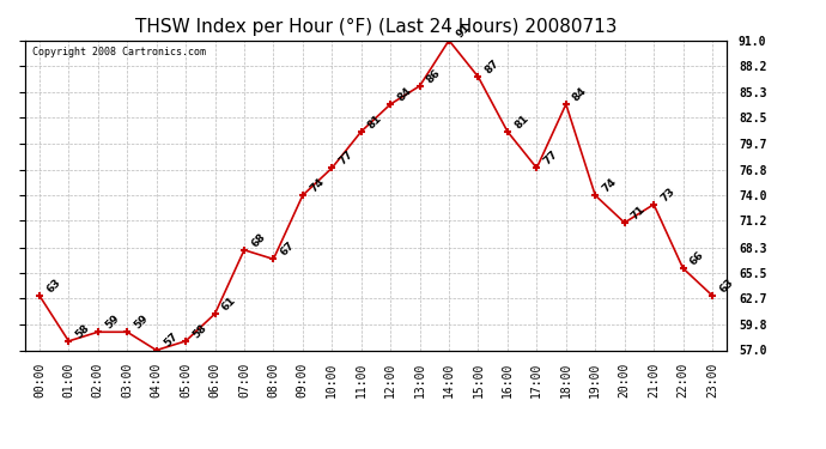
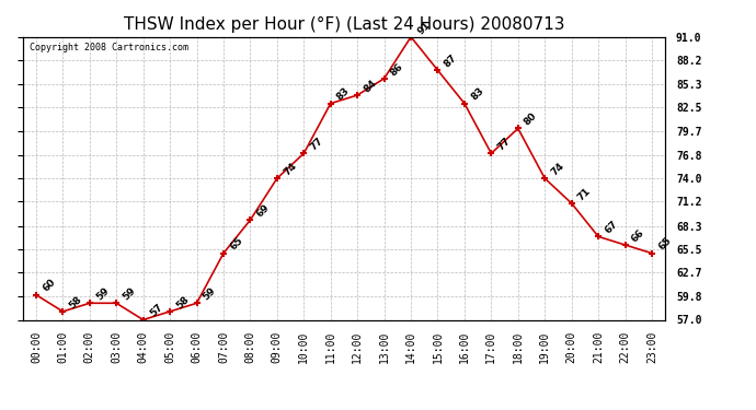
00:00: 63 -> 60
06:00: 61 -> 59
07:00: 68 -> 65
08:00: 67 -> 69
11:00: 81 -> 83
16:00: 81 -> 83
18:00: 84 -> 80
21:00: 73 -> 67
23:00: 63 -> 65
